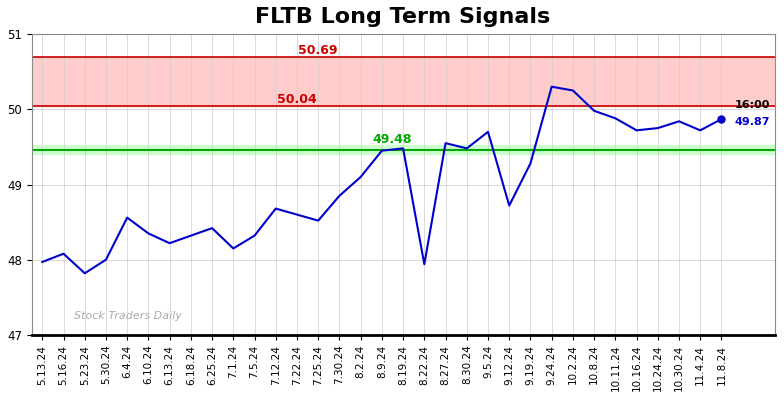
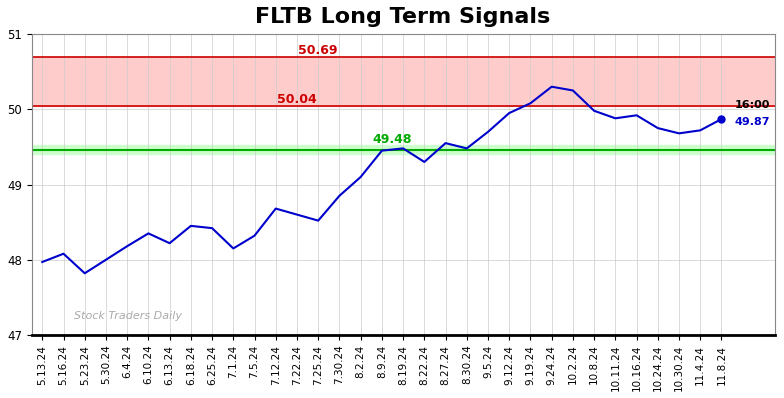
6.4.24: 48.56 -> 48.18
6.18.24: 48.32 -> 48.45
8.22.24: 47.94 -> 49.30
9.12.24: 48.72 -> 49.95
9.19.24: 49.28 -> 50.08
10.16.24: 49.72 -> 49.92
10.30.24: 49.84 -> 49.68
